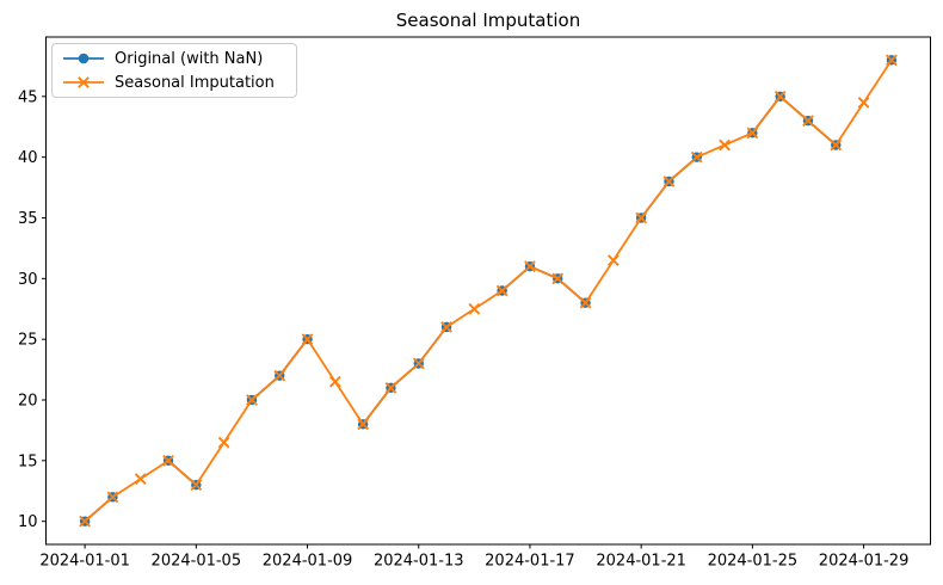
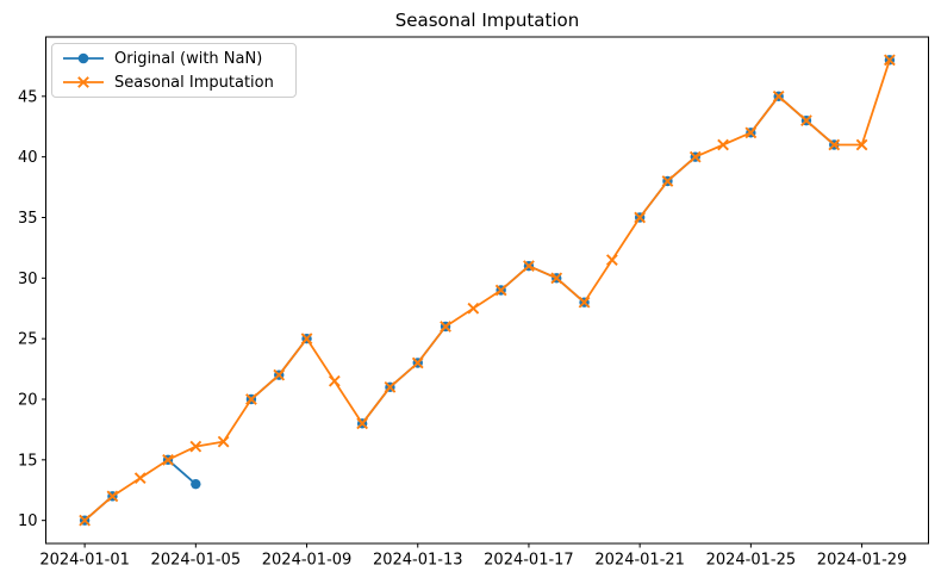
Seasonal Imputation/2024-01-05: 13.0 -> 16.1
Seasonal Imputation/2024-01-29: 44.5 -> 41.0
